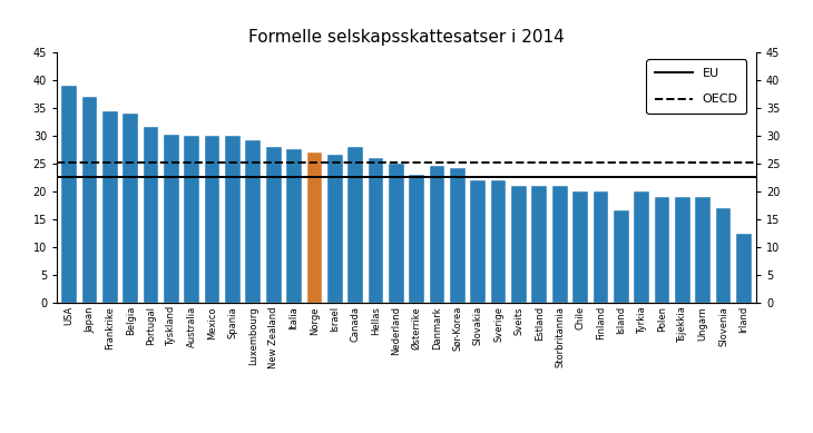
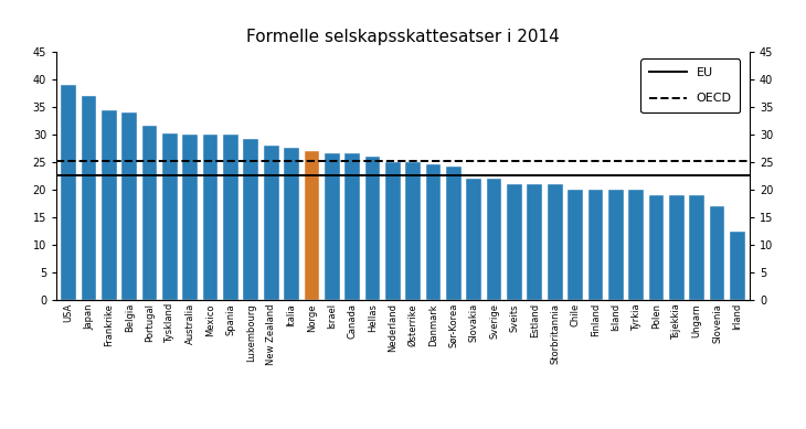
Canada: 28.0 -> 26.5
Østerrike: 23.0 -> 25.0
Island: 16.6 -> 20.0
